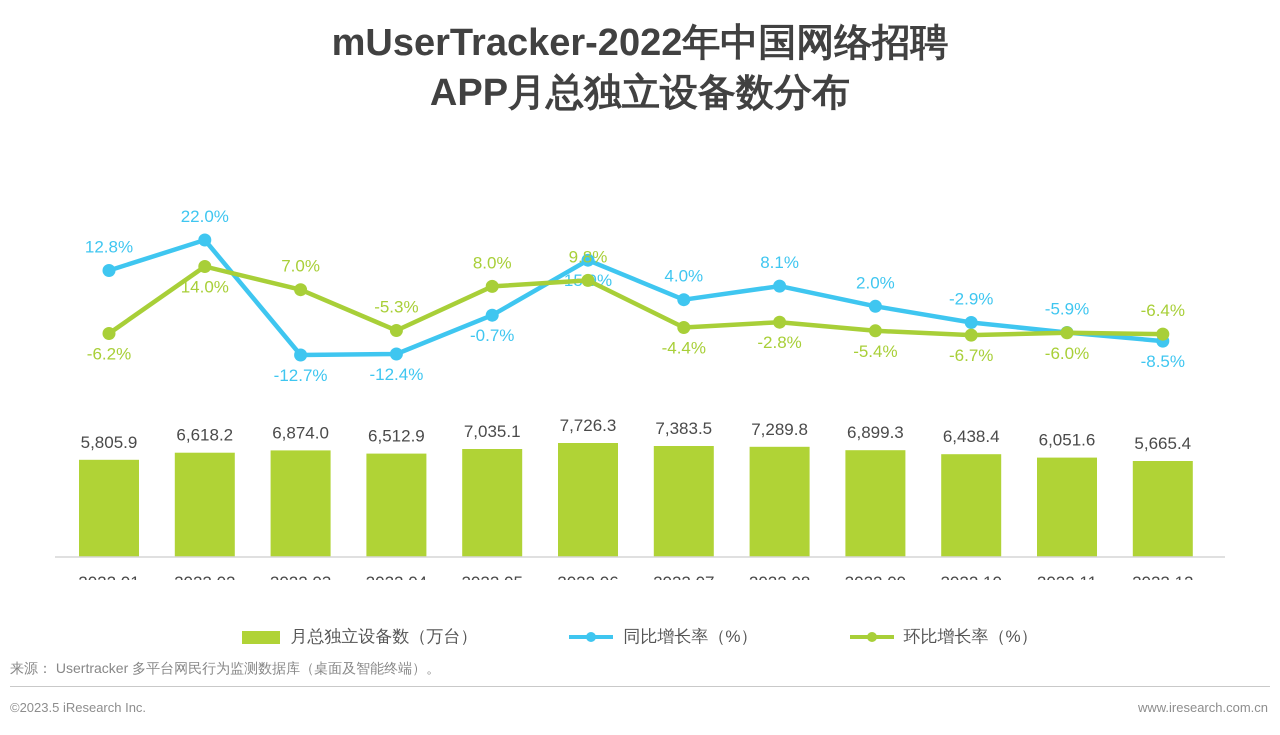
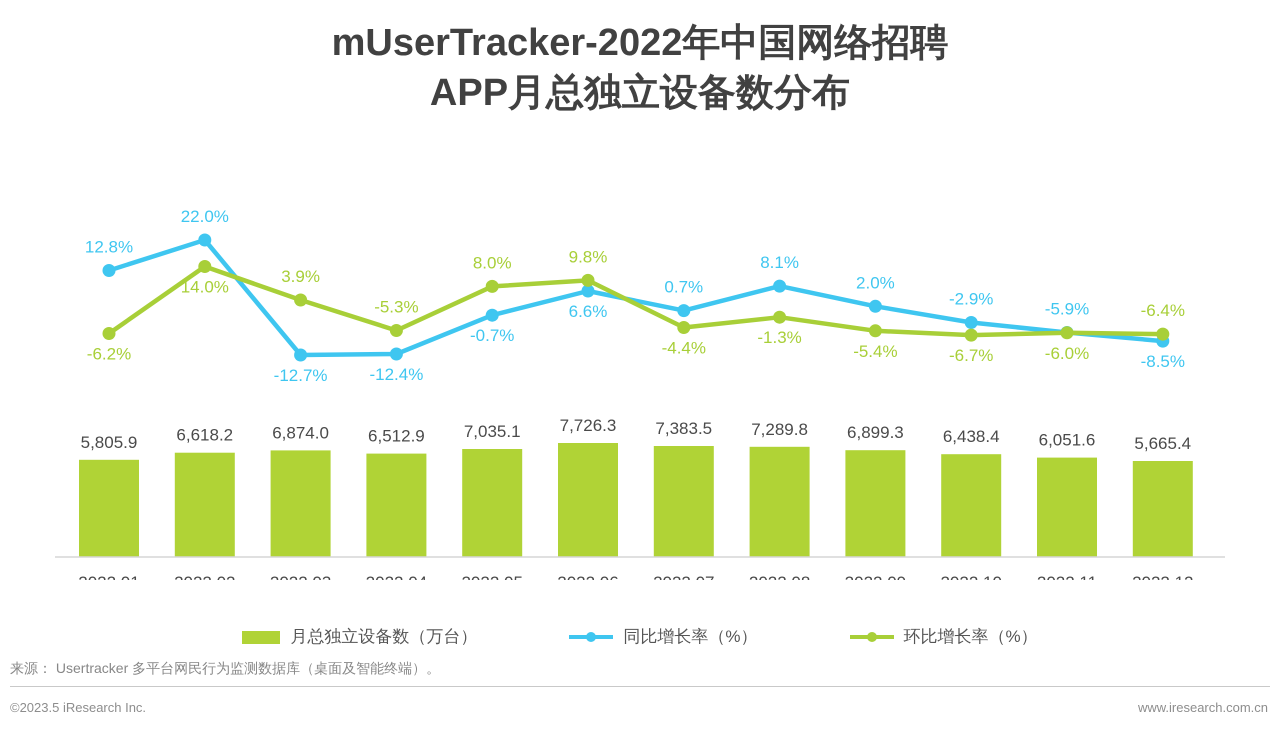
环比增长率（%）/2022.03: 7.0% -> 3.9%
同比增长率（%）/2022.06: 15.9% -> 6.6%
同比增长率（%）/2022.07: 4.0% -> 0.7%
环比增长率（%）/2022.08: -2.8% -> -1.3%
